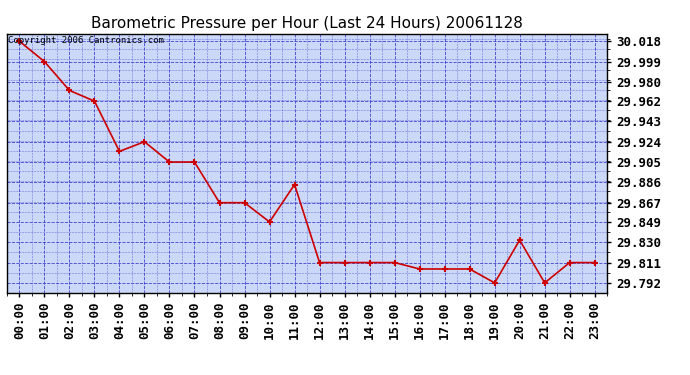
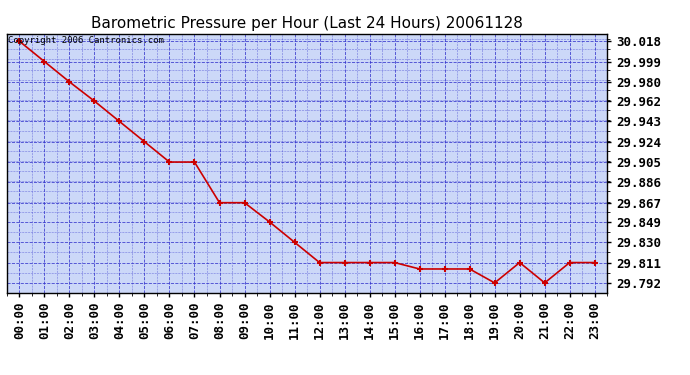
02:00: 29.972 -> 29.980
04:00: 29.915 -> 29.943
11:00: 29.884 -> 29.830
20:00: 29.832 -> 29.811
